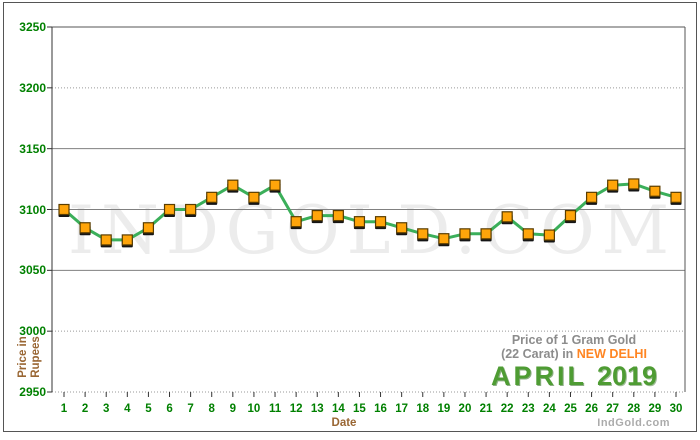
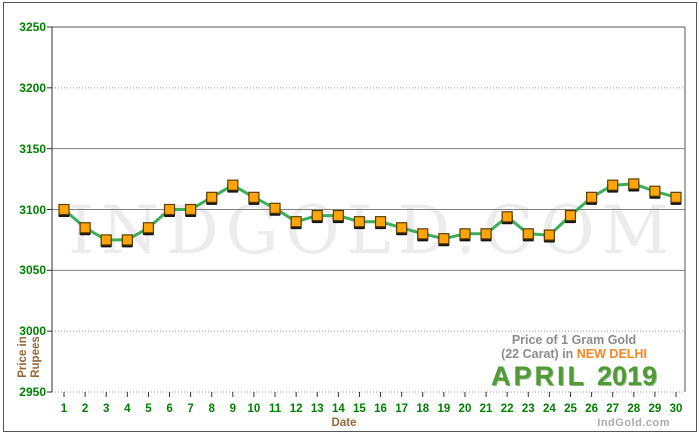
11: 3120 -> 3101
